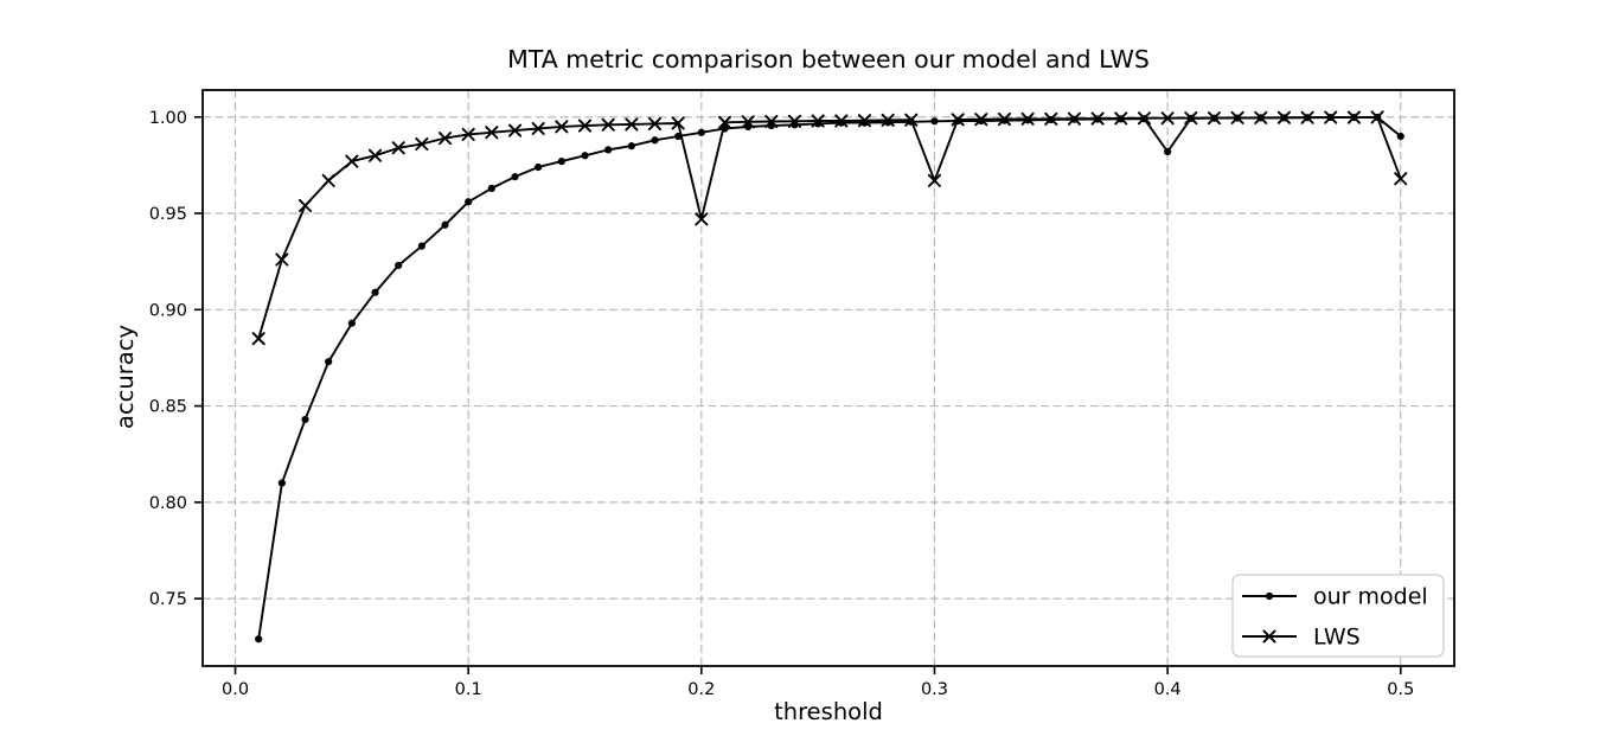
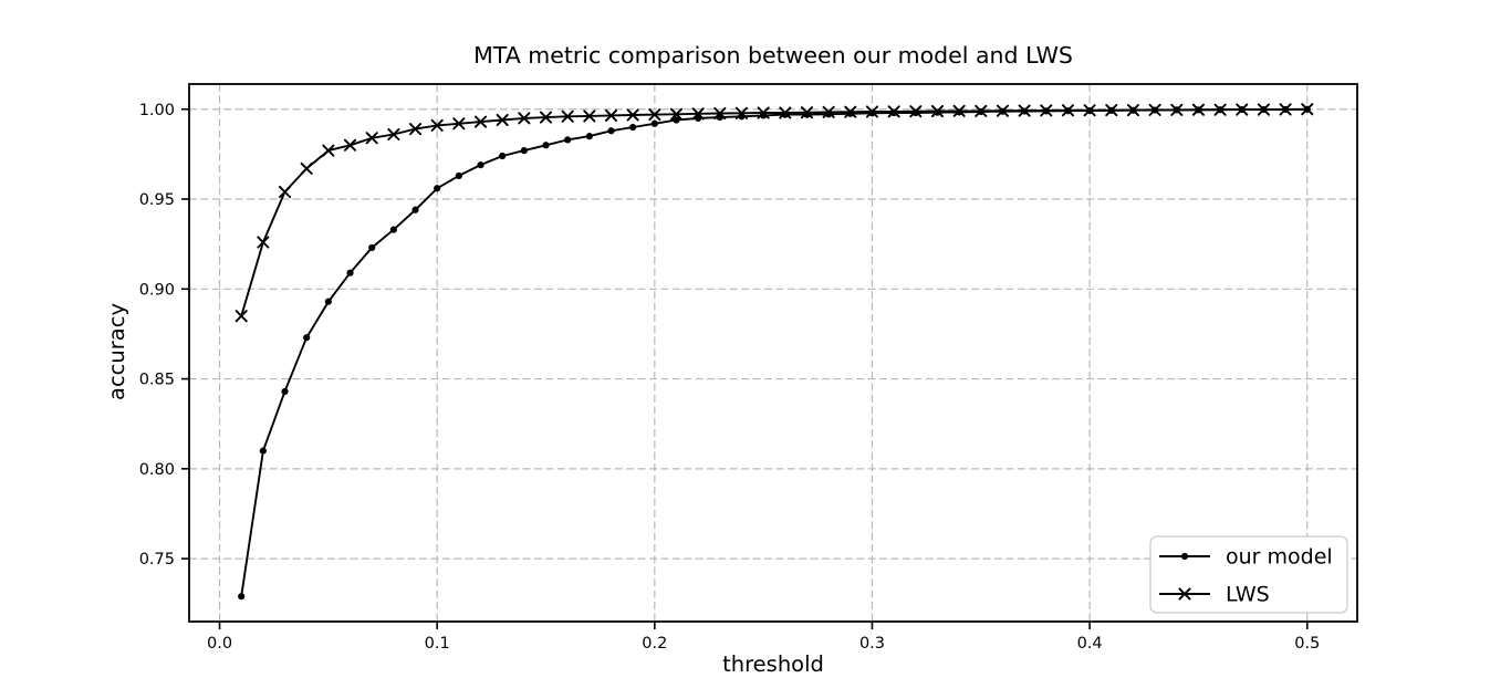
LWS/0.2: 0.947 -> 0.997
LWS/0.3: 0.967 -> 0.999
our model/0.4: 0.982 -> 0.999
our model/0.5: 0.990 -> 1.000
LWS/0.5: 0.968 -> 1.000
